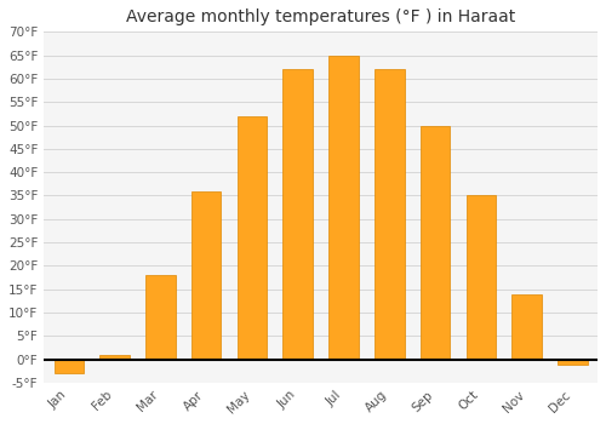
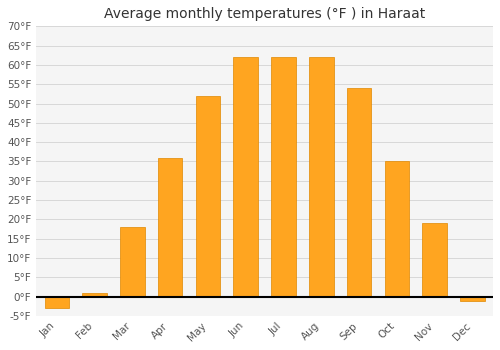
Jul: 65°F -> 62°F
Sep: 50°F -> 54°F
Nov: 14°F -> 19°F
